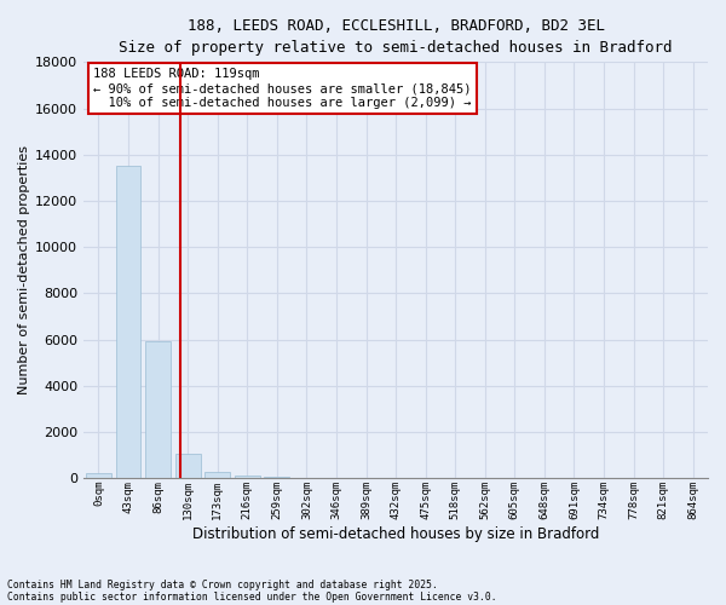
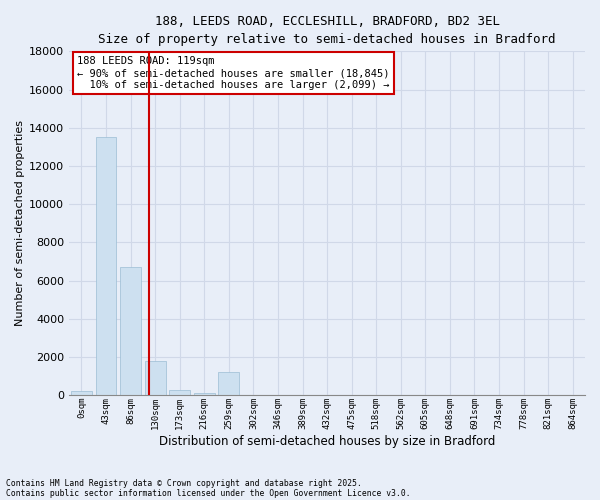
86sqm: 6000 -> 6700
130sqm: 1000 -> 1800
259sqm: 0 -> 1200
